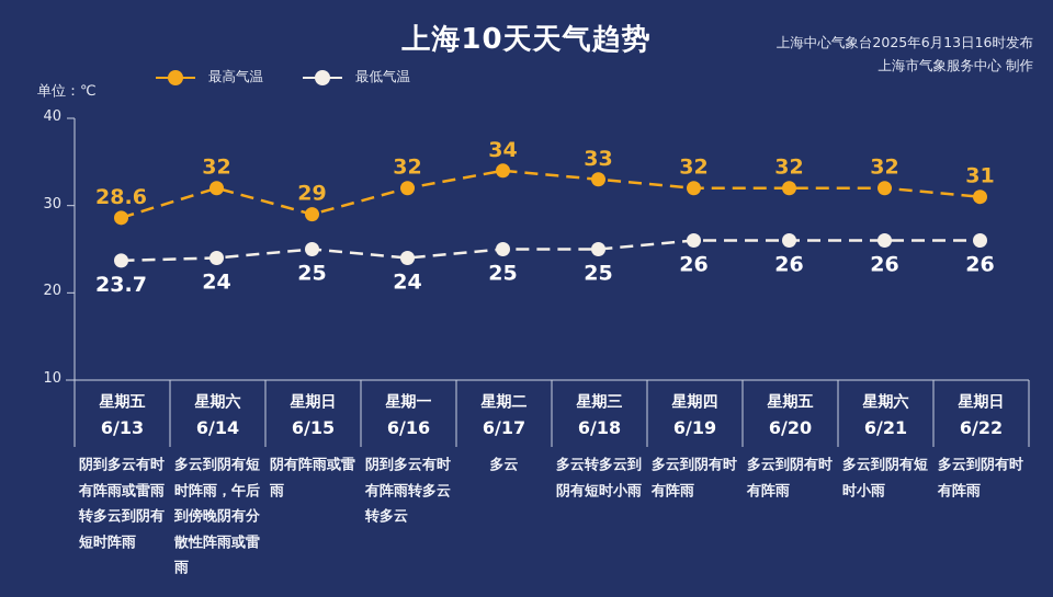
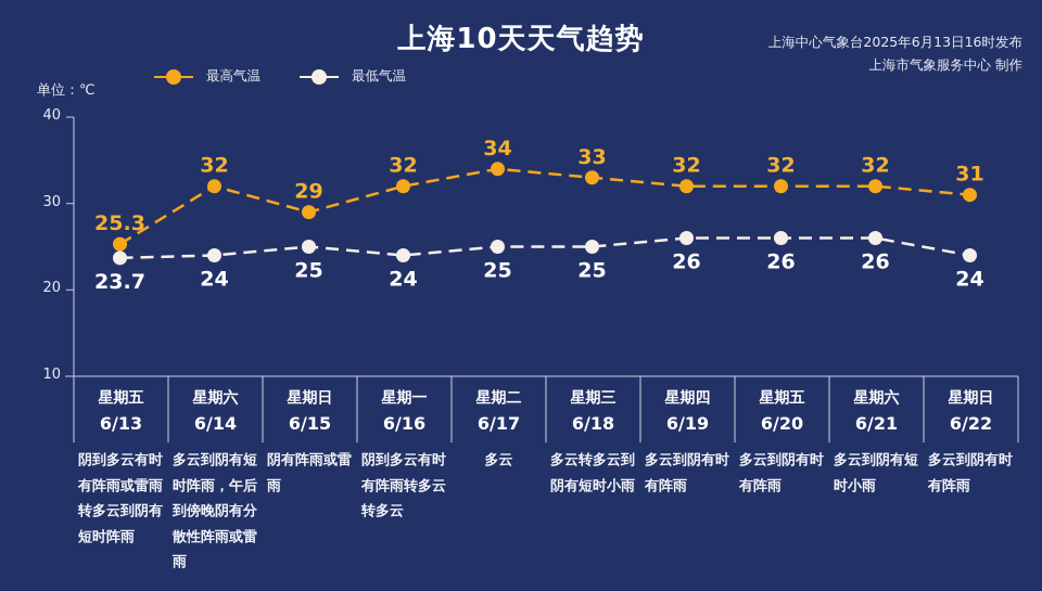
最高气温/星期五 6/13: 28.6 -> 25.3
最低气温/星期日 6/22: 26 -> 24
